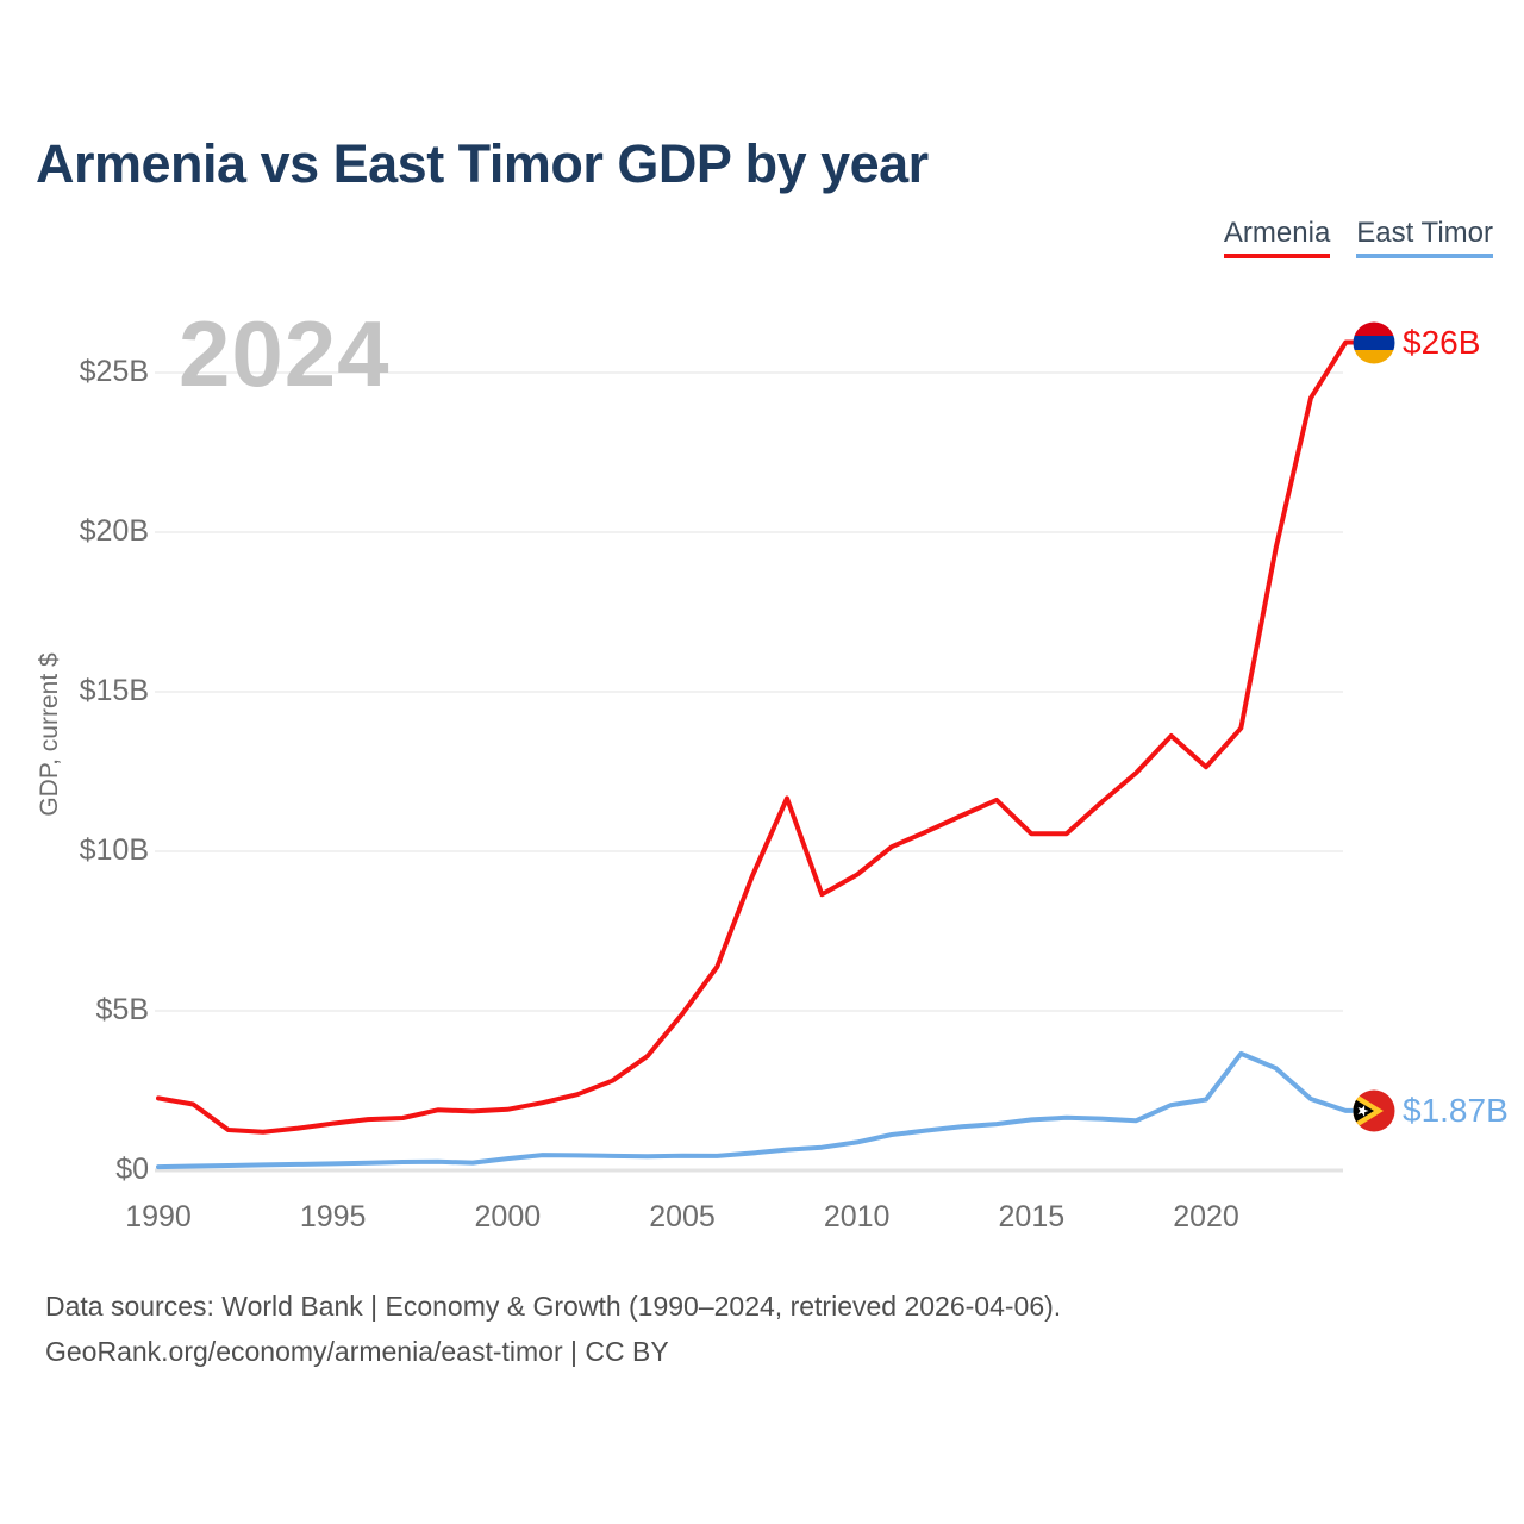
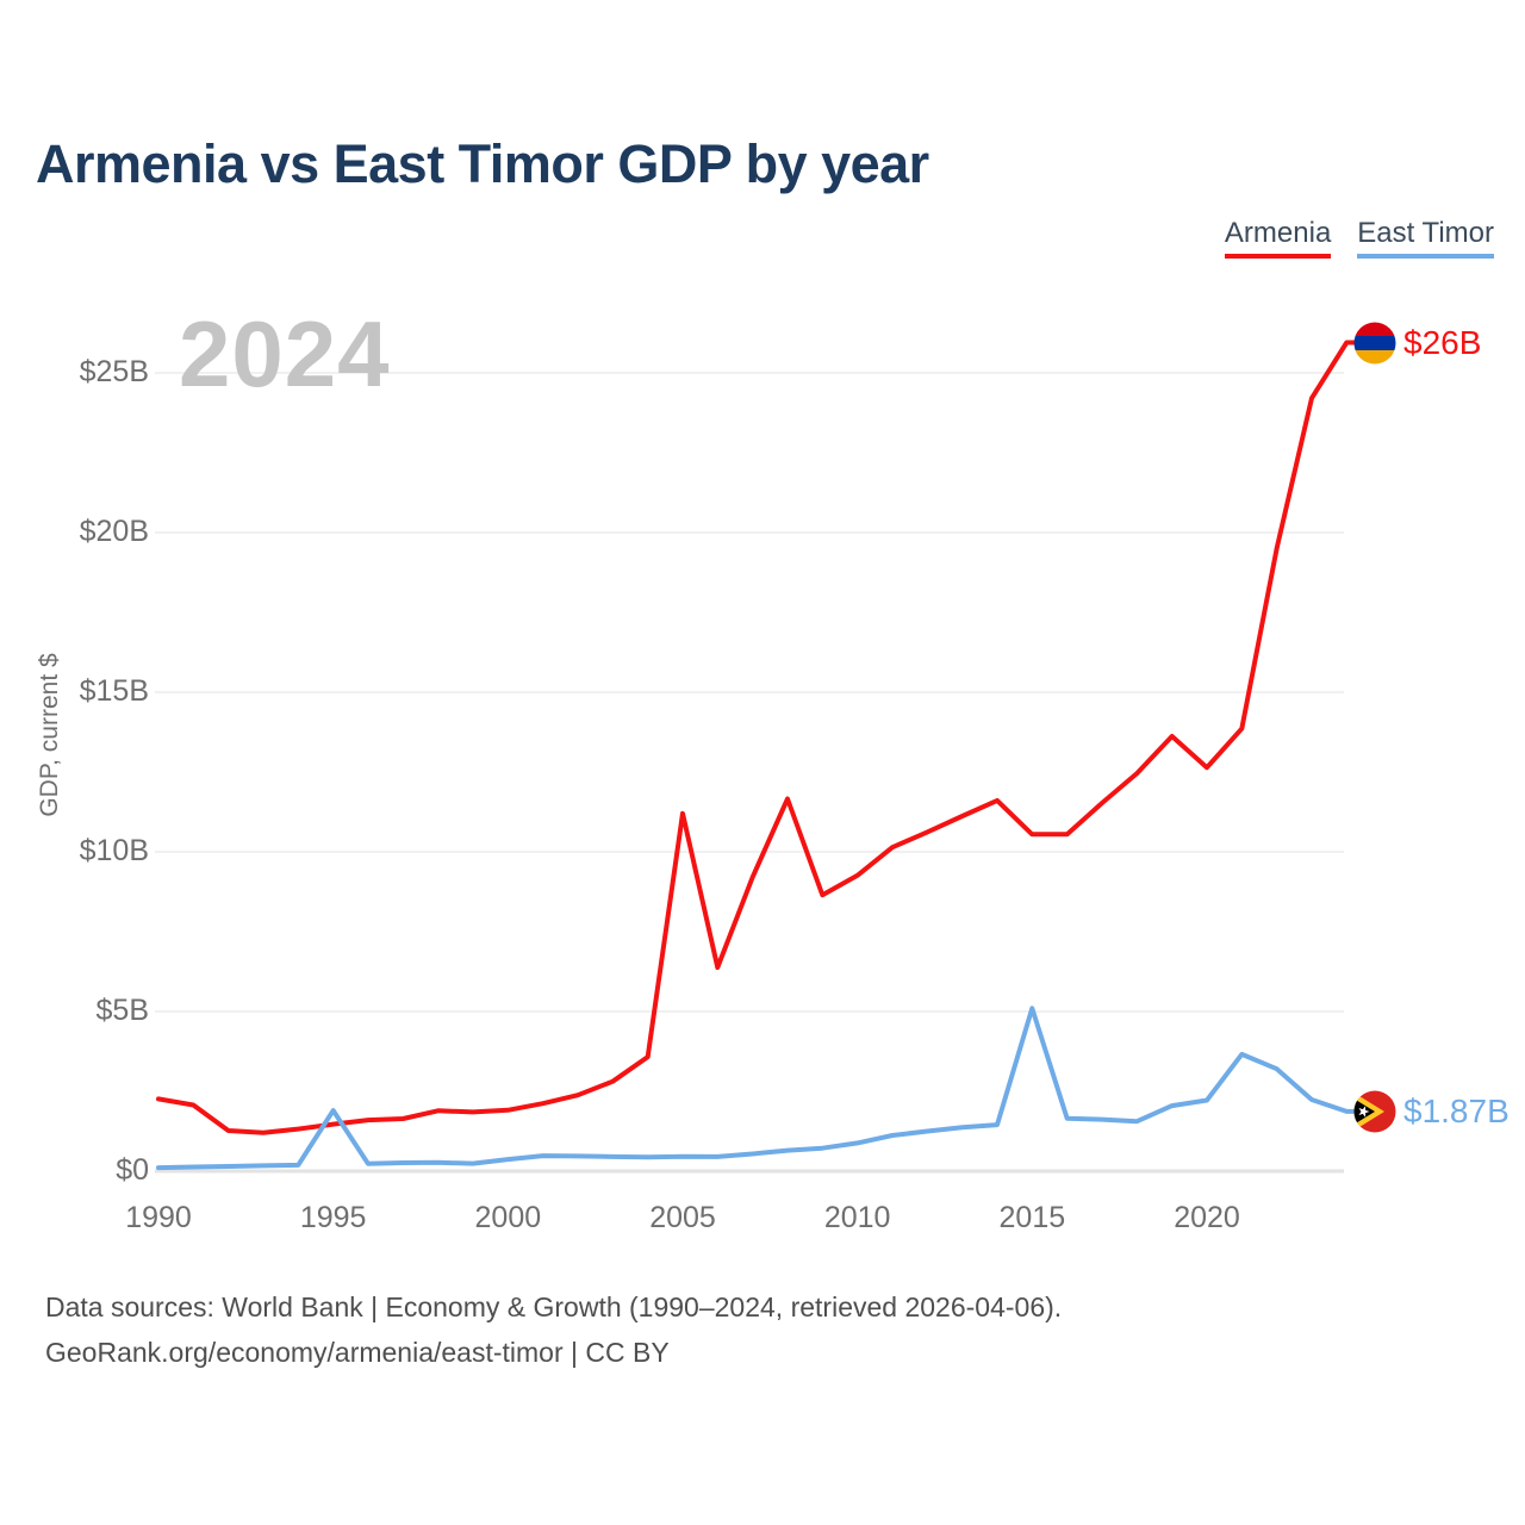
East Timor/1995: $0.2B -> $1.9B
Armenia/2005: $4.9B -> $11.2B
East Timor/2015: $1.6B -> $5.1B
